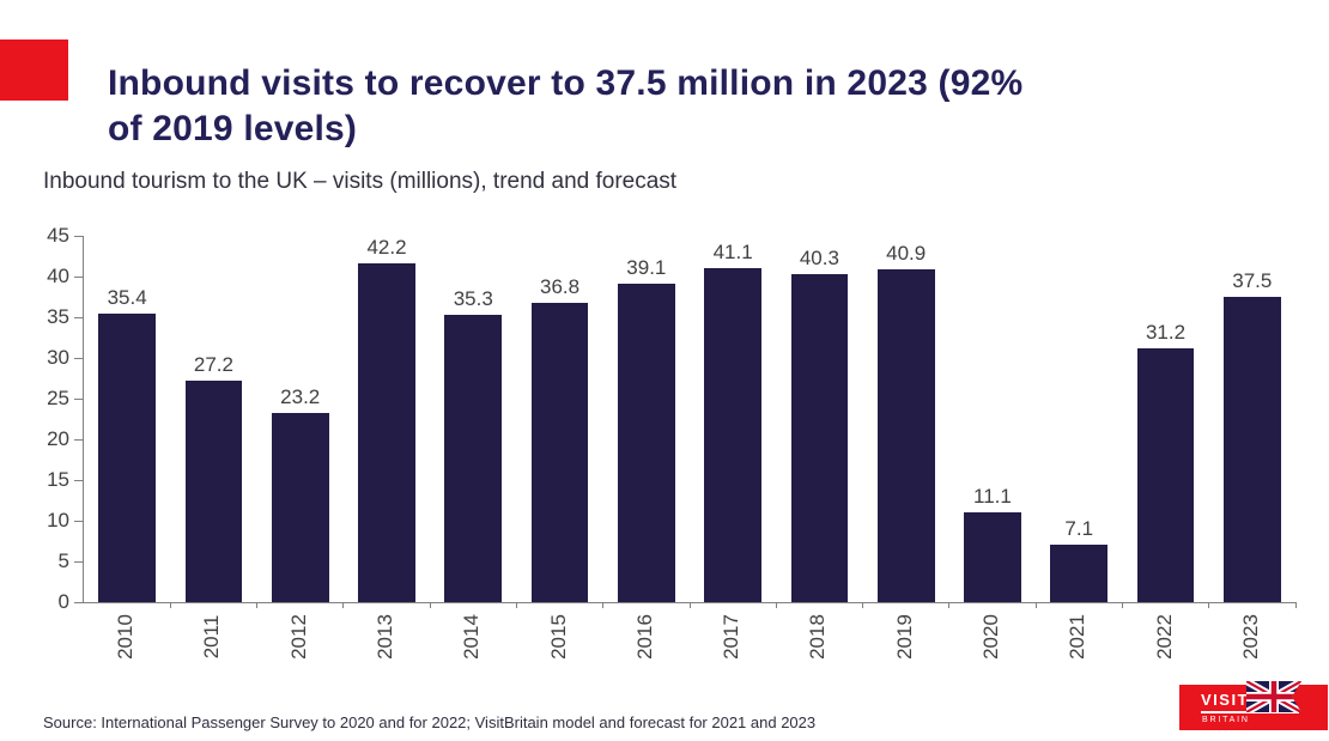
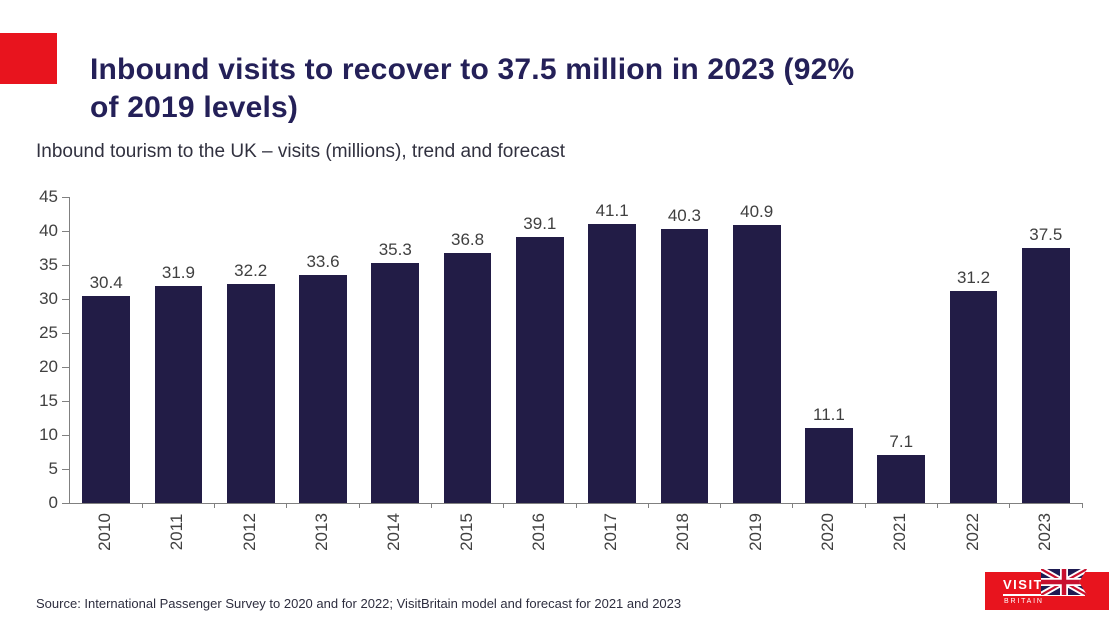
2010: 35.4 -> 30.4
2011: 27.2 -> 31.9
2012: 23.2 -> 32.2
2013: 42.2 -> 33.6
